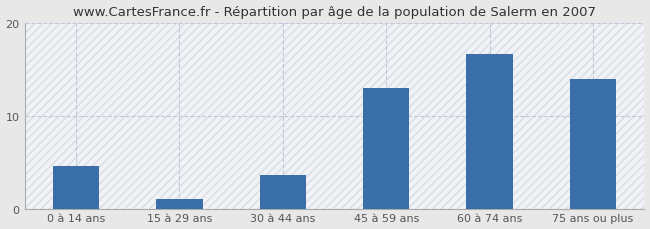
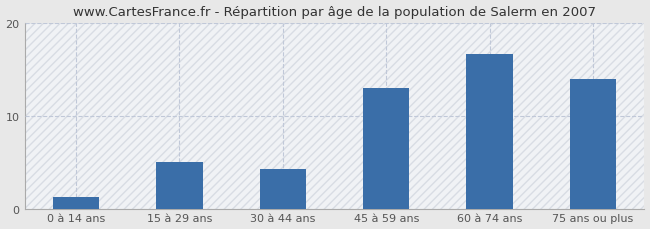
0 à 14 ans: 4.6 -> 1.2
15 à 29 ans: 1.0 -> 5.0
30 à 44 ans: 3.6 -> 4.3
